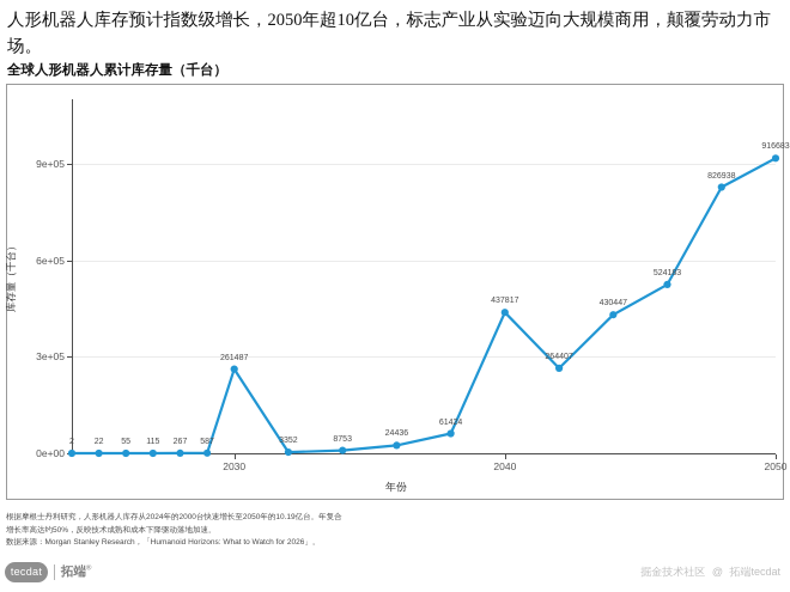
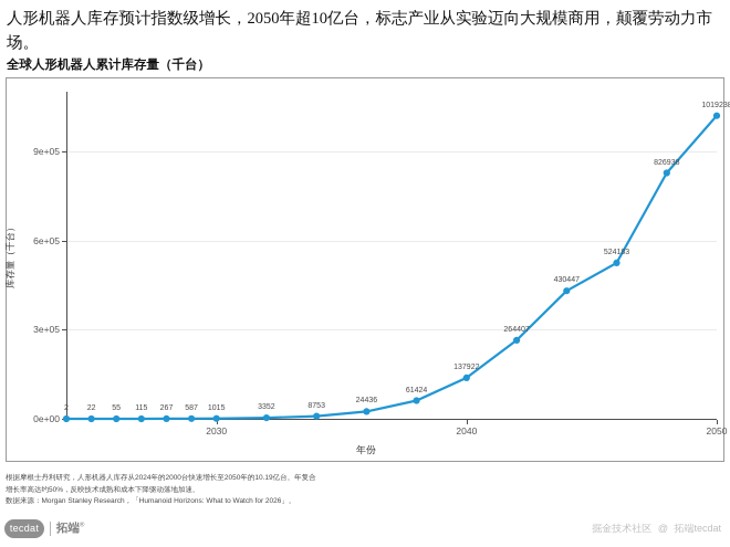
2030: 261487 -> 1015
2040: 437817 -> 137922
2050: 916683 -> 1019238
